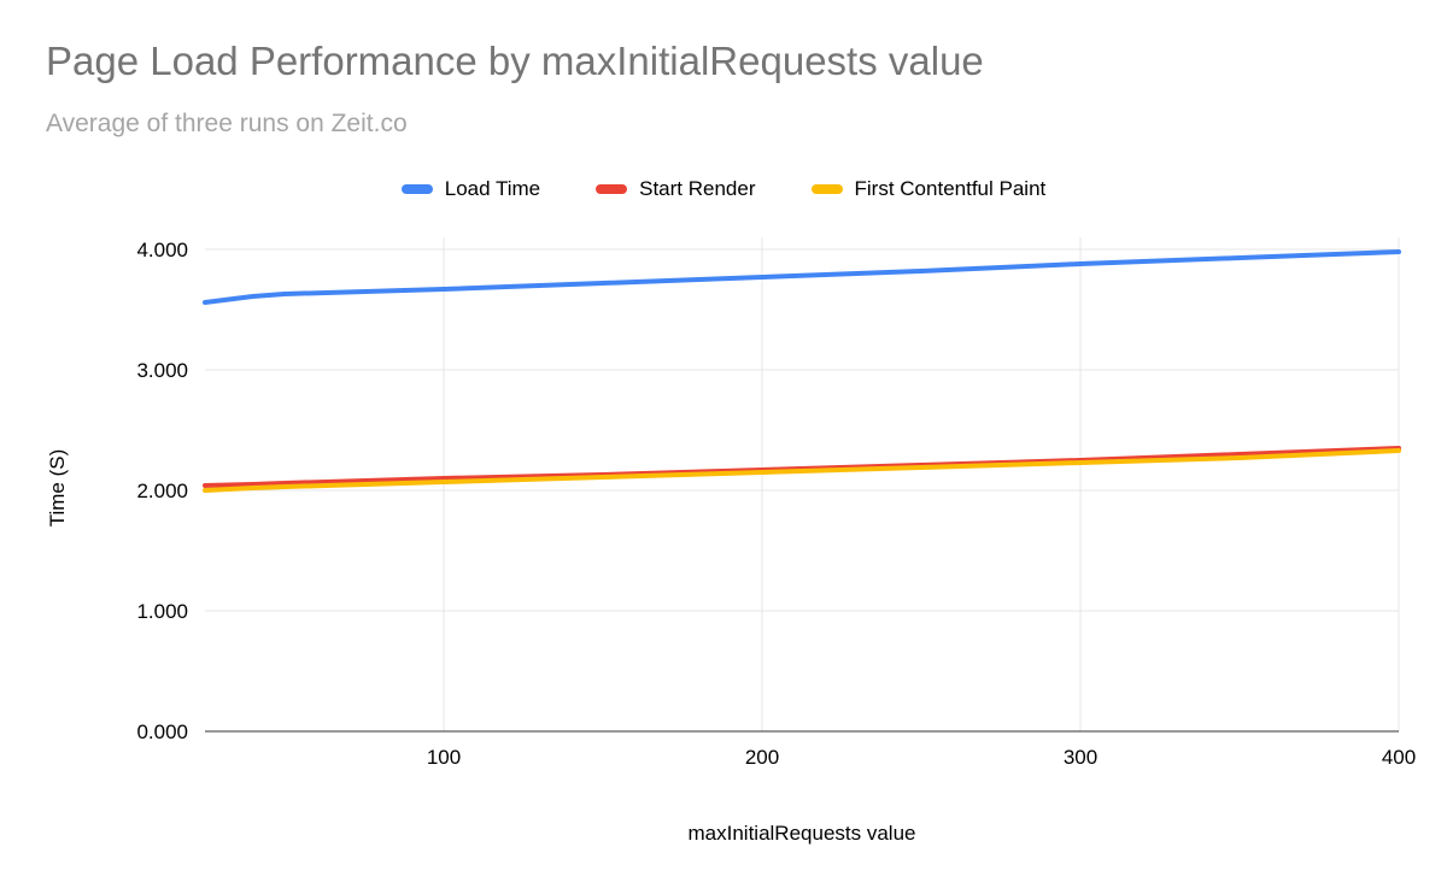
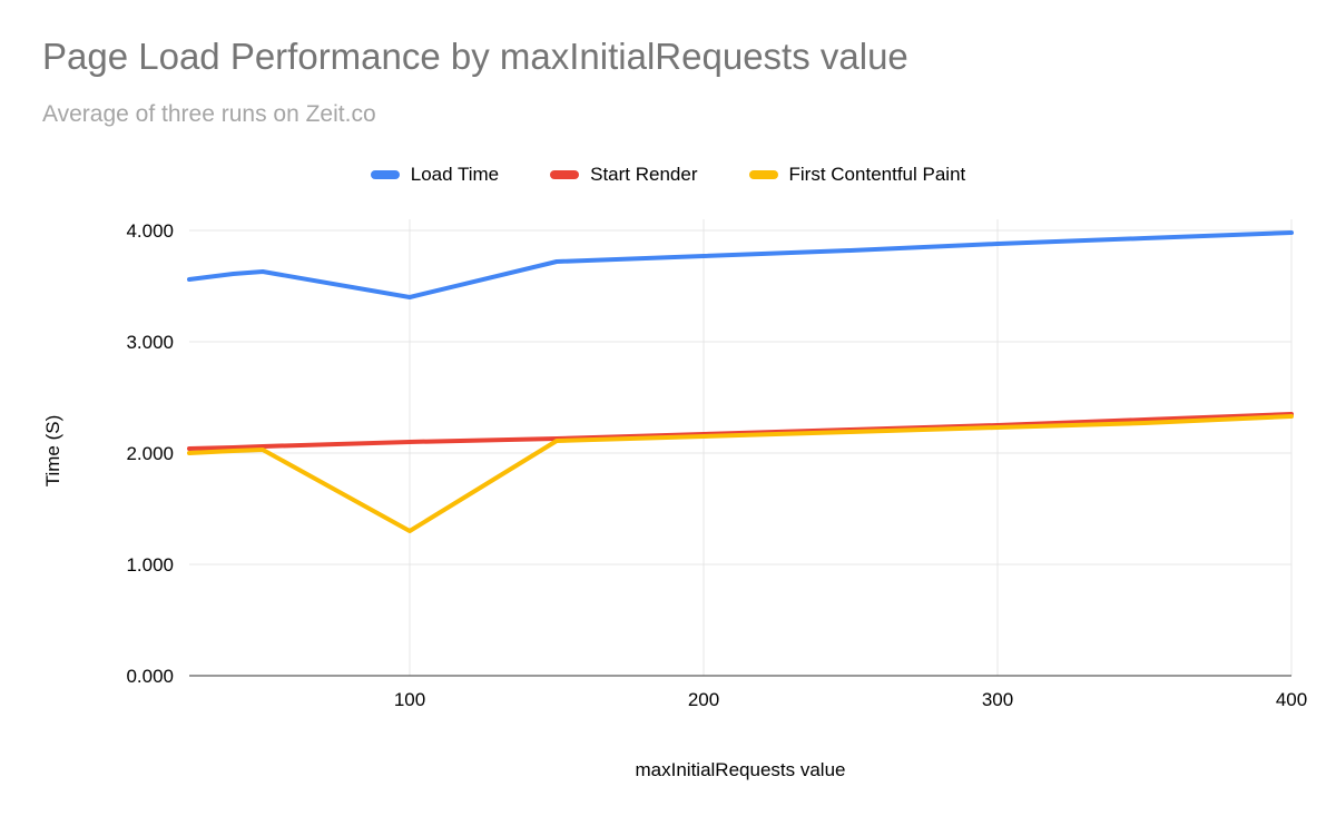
Load Time/100: 3.67 -> 3.40
First Contentful Paint/100: 2.07 -> 1.30
